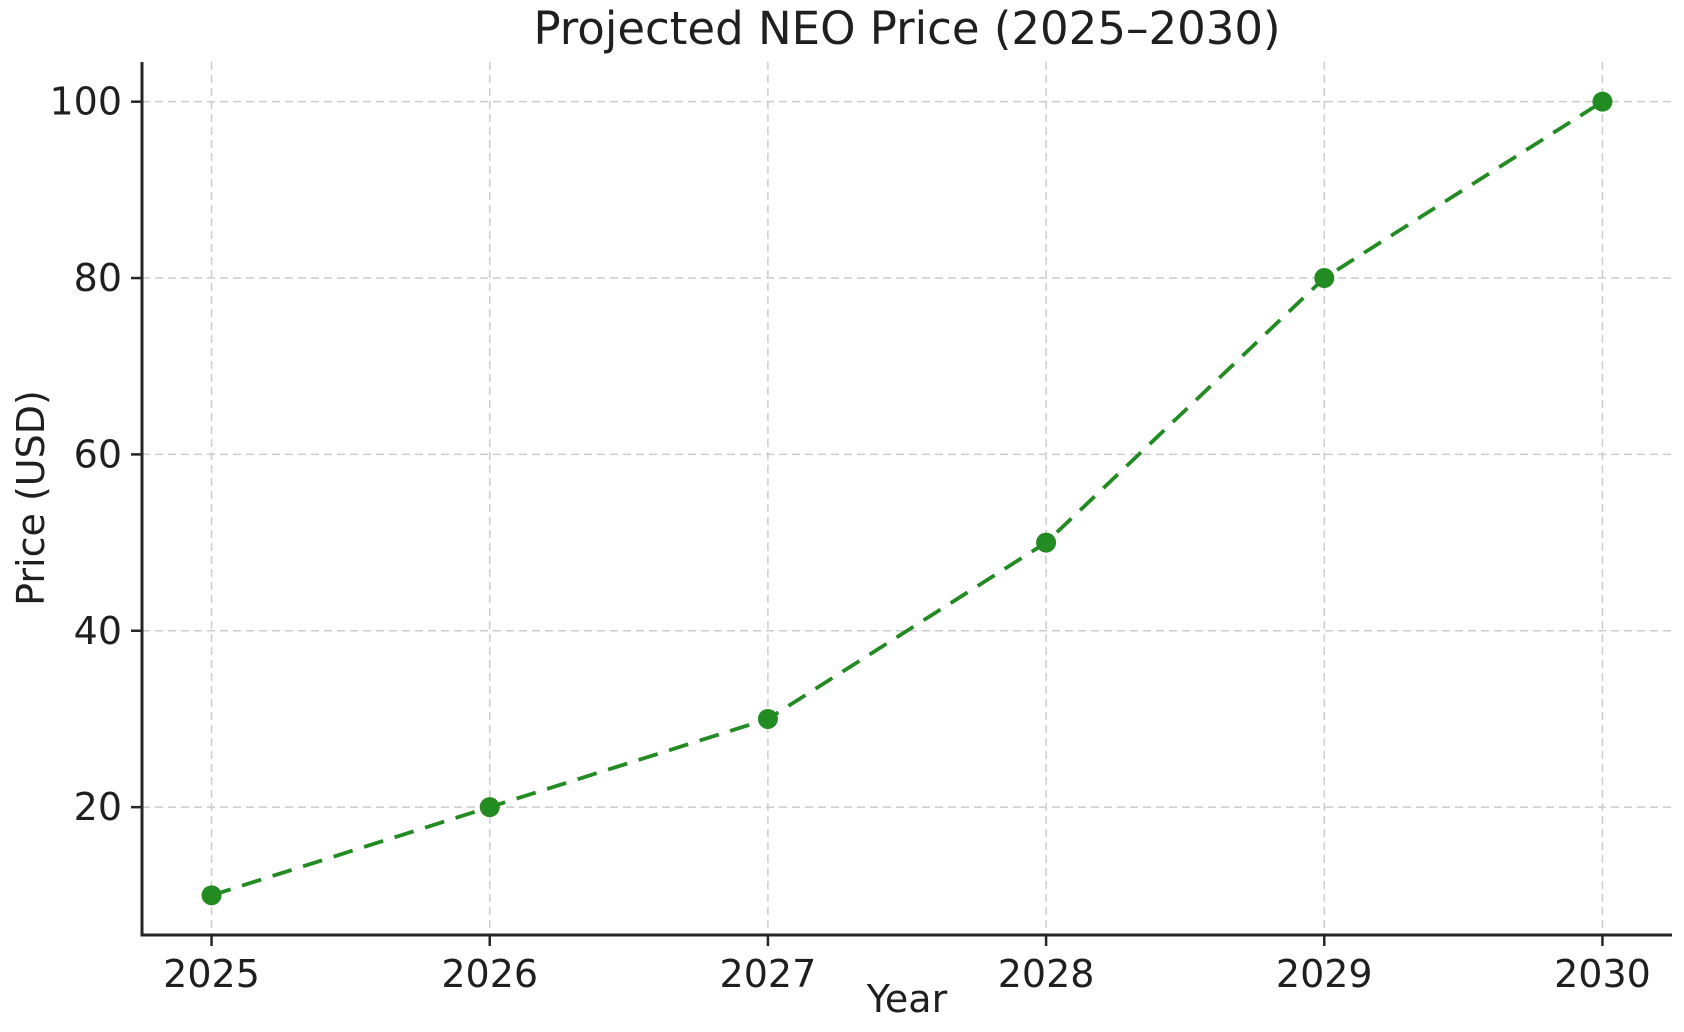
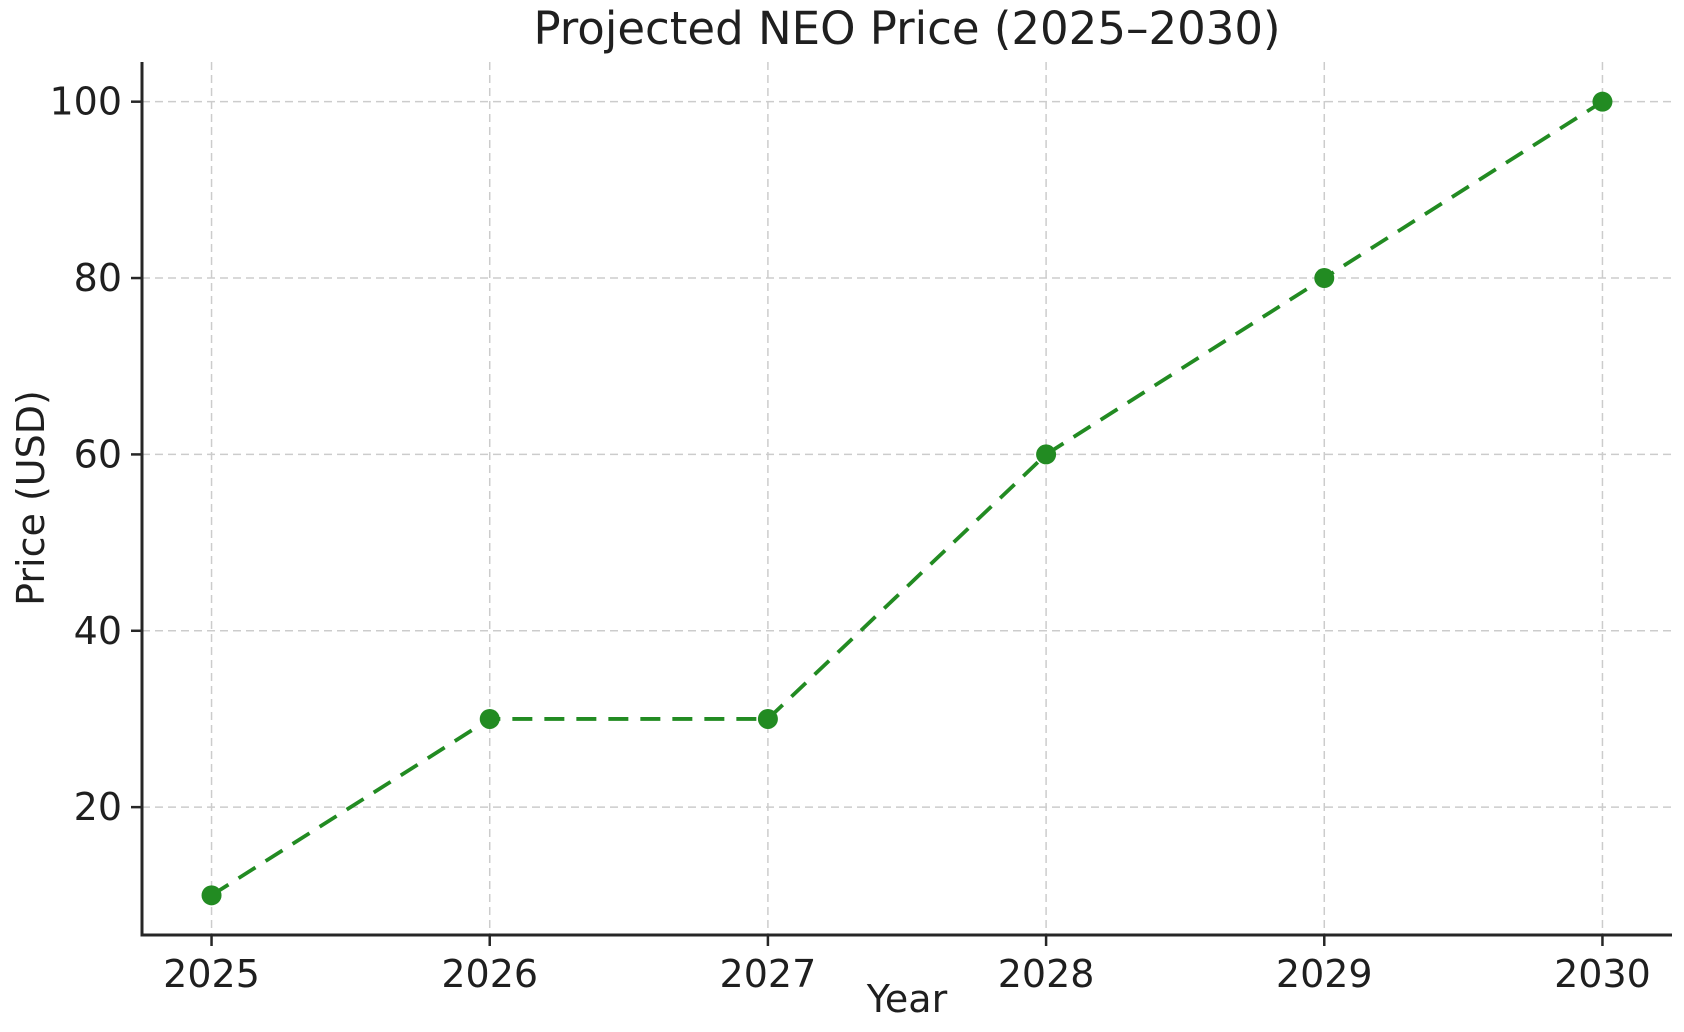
2026: 20 -> 30
2028: 50 -> 60
